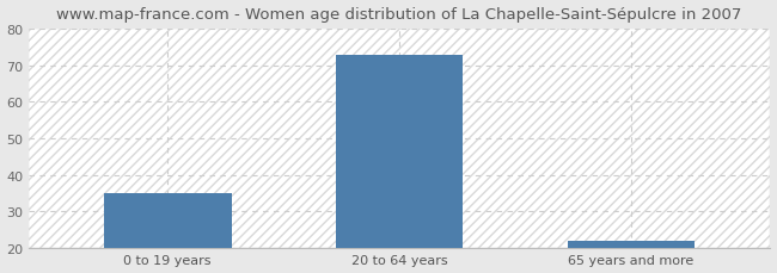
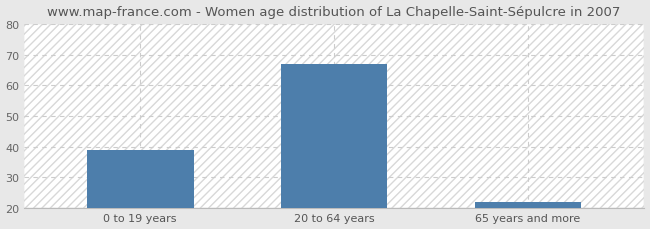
0 to 19 years: 35 -> 39
20 to 64 years: 73 -> 67
